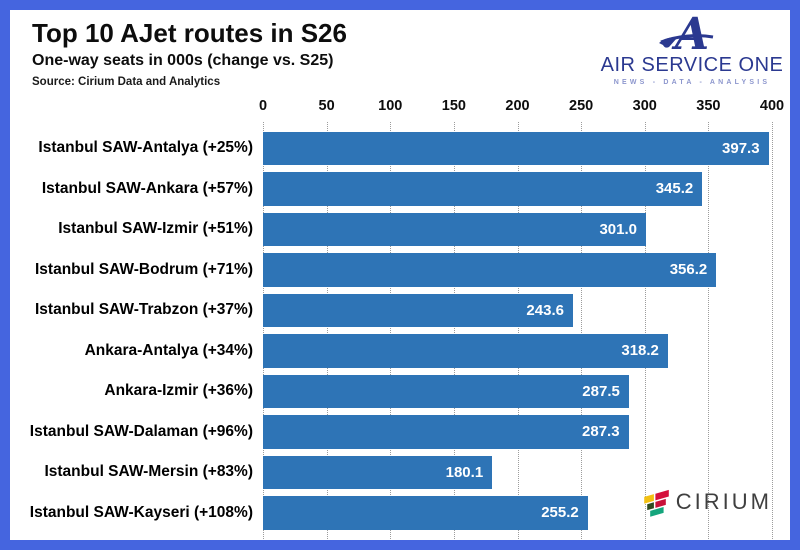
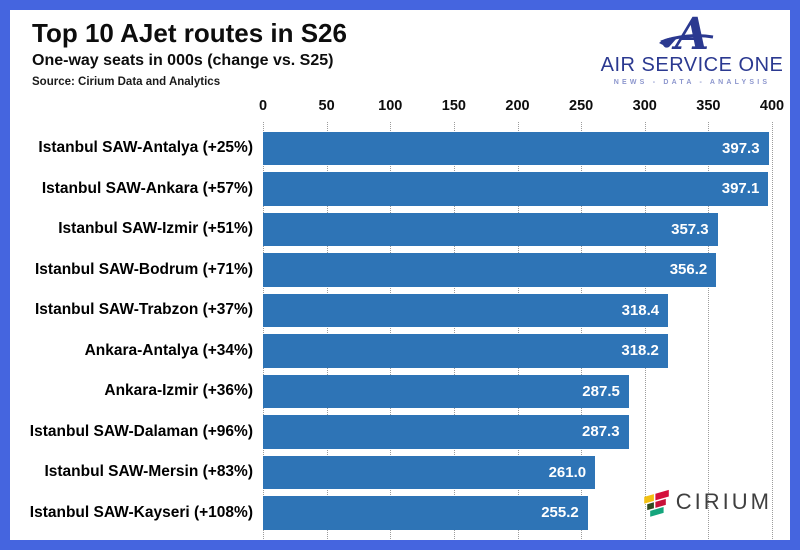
Istanbul SAW-Ankara (+57%): 345.2 -> 397.1
Istanbul SAW-Izmir (+51%): 301.0 -> 357.3
Istanbul SAW-Trabzon (+37%): 243.6 -> 318.4
Istanbul SAW-Mersin (+83%): 180.1 -> 261.0
